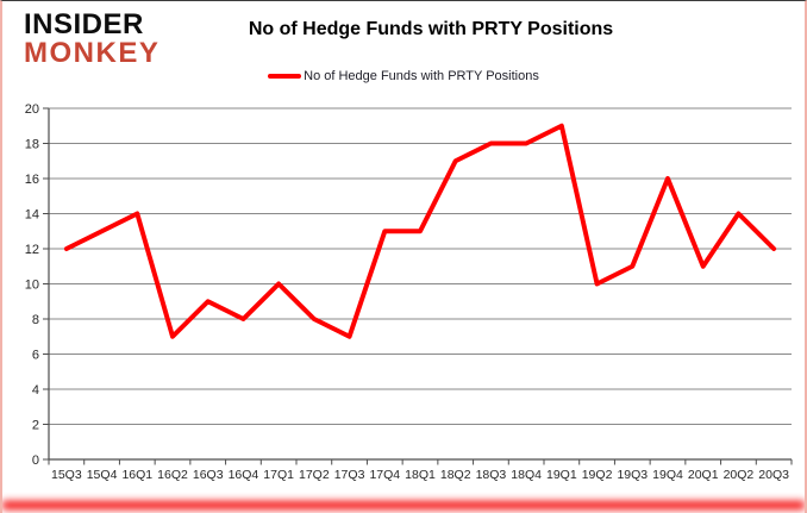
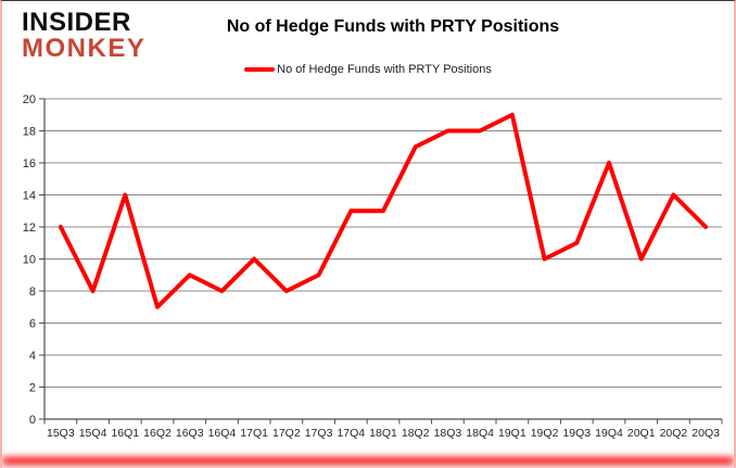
15Q4: 13 -> 8
17Q3: 7 -> 9
20Q1: 11 -> 10
